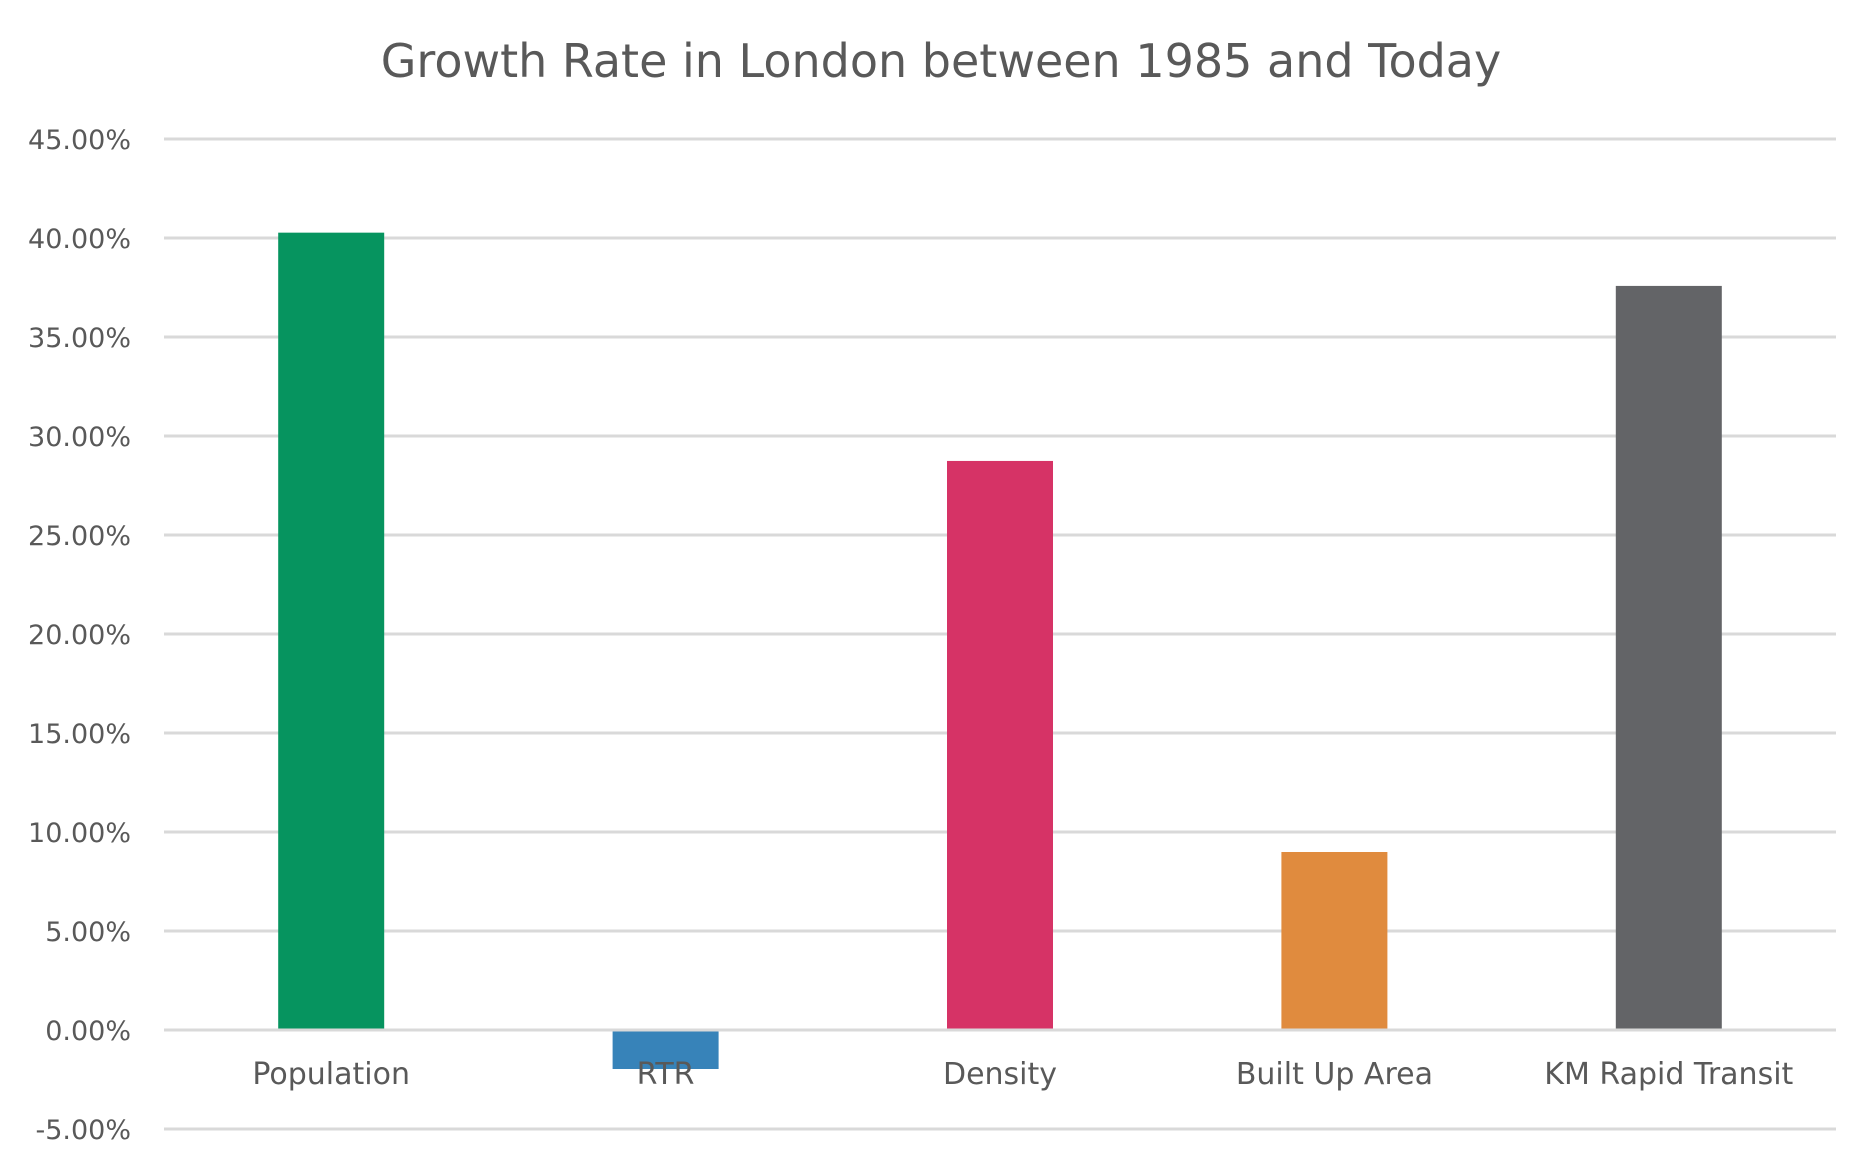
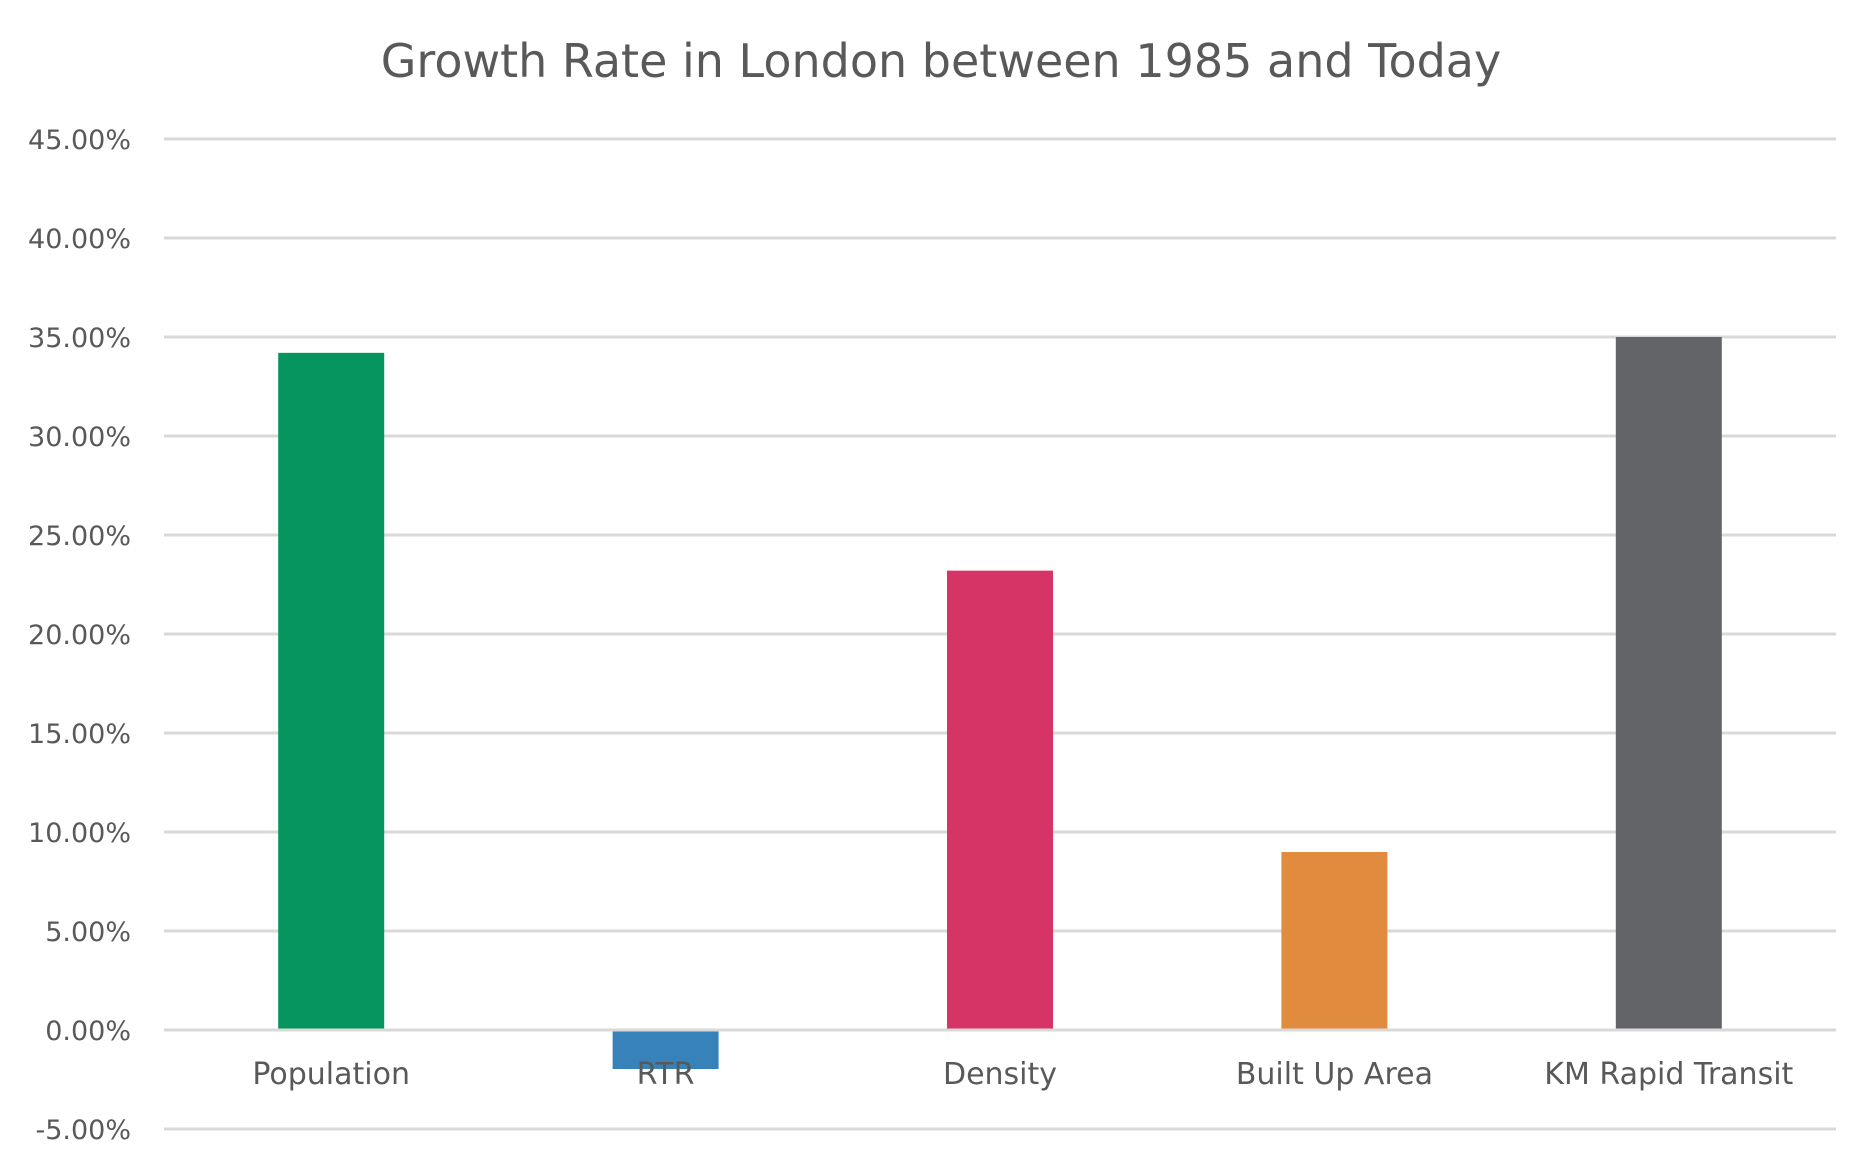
Population: 40.3% -> 34.2%
Density: 28.7% -> 23.2%
KM Rapid Transit: 37.6% -> 35.0%
